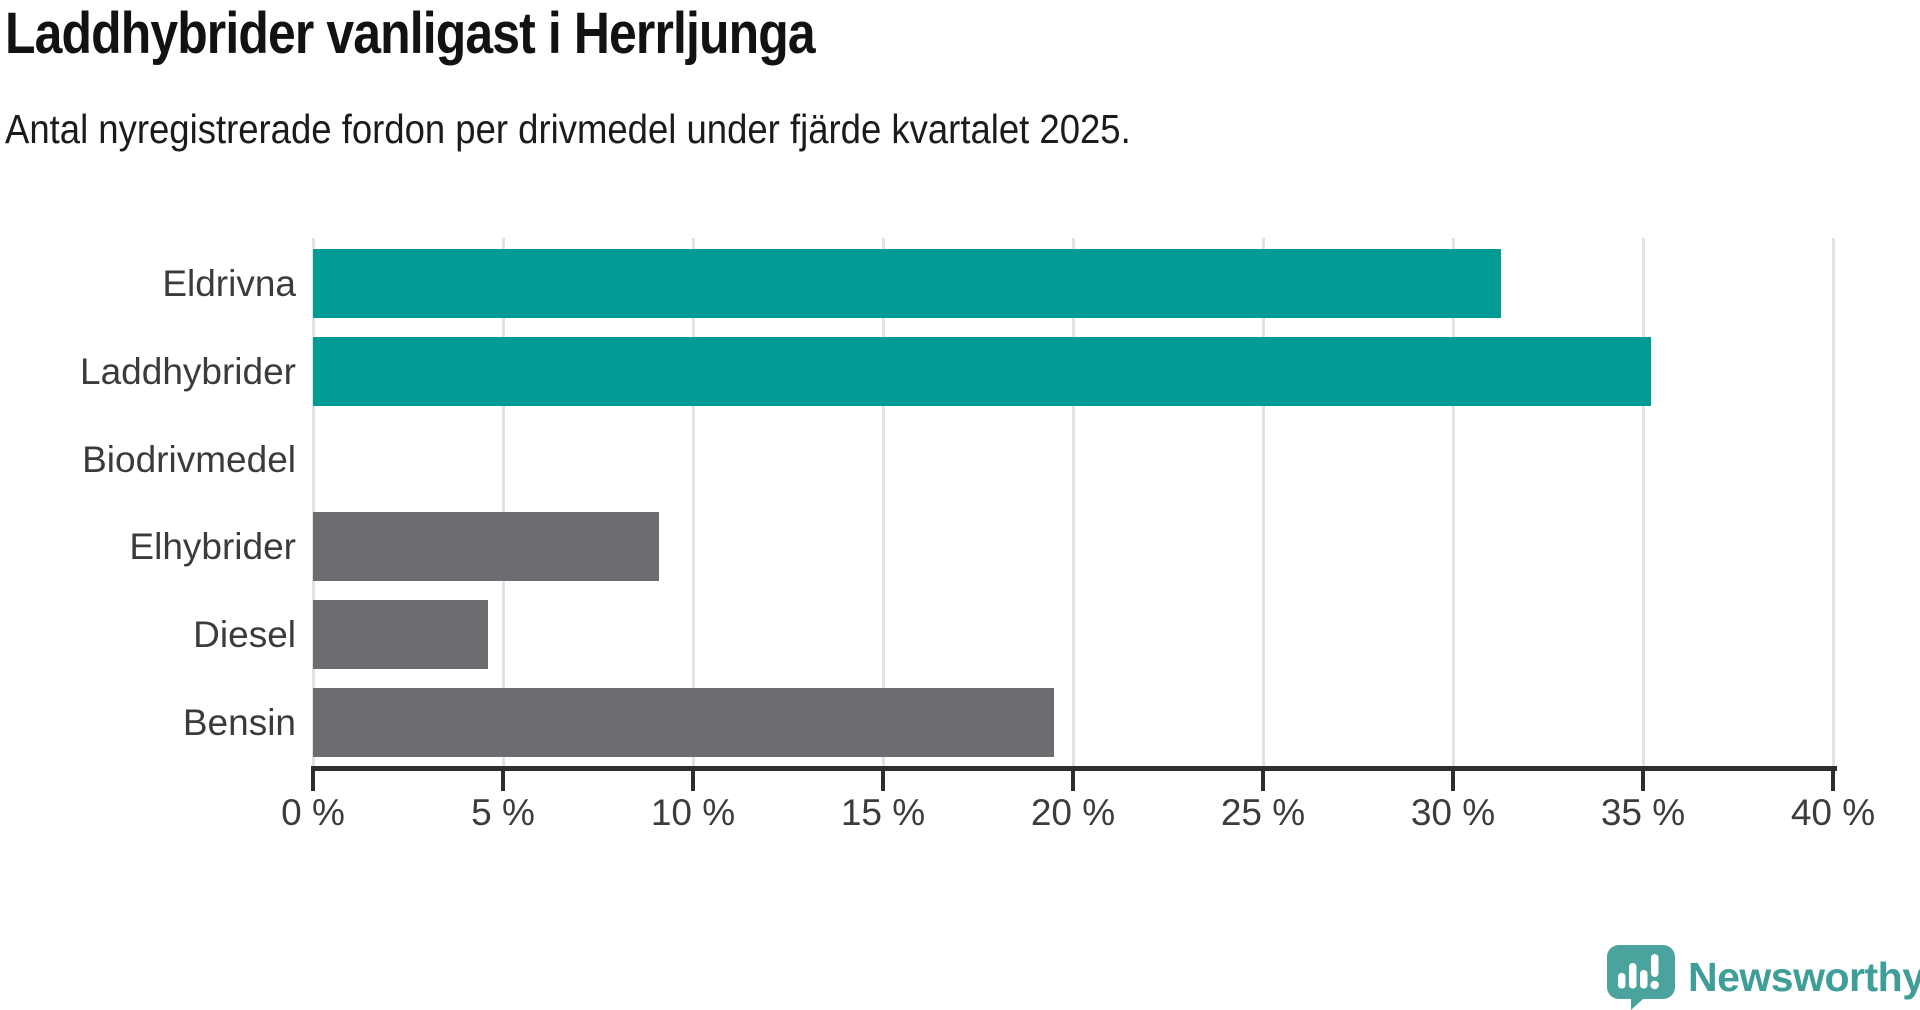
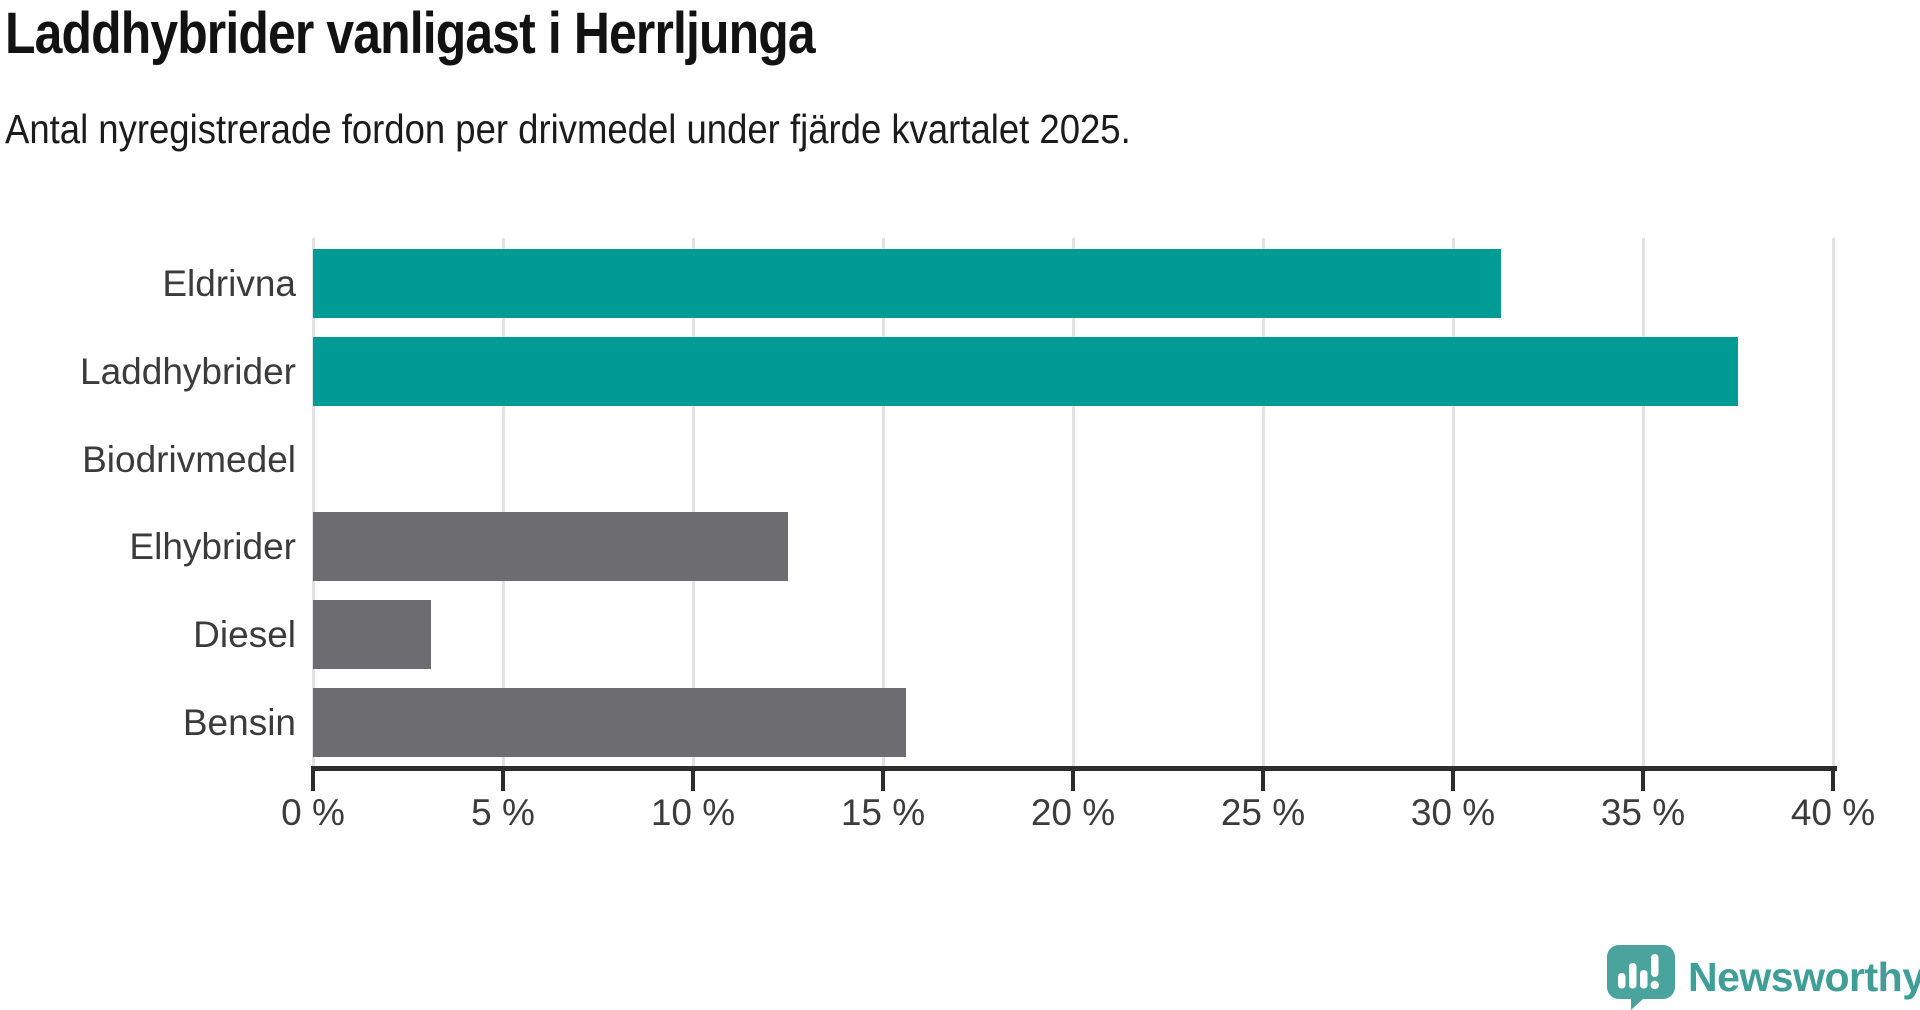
Laddhybrider: 35.2% -> 37.5%
Elhybrider: 9.1% -> 12.5%
Diesel: 4.6% -> 3.1%
Bensin: 19.5% -> 15.6%
